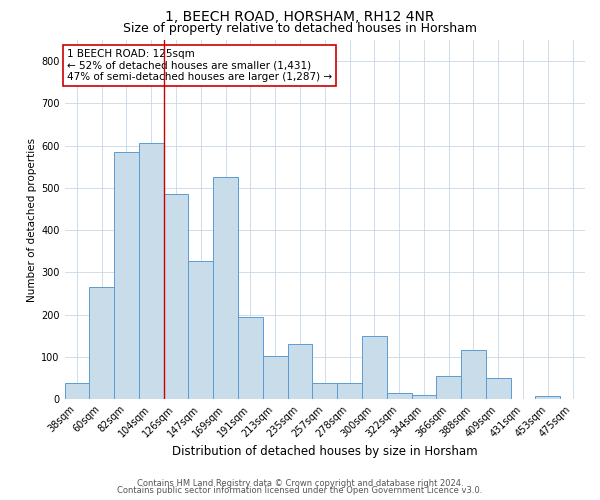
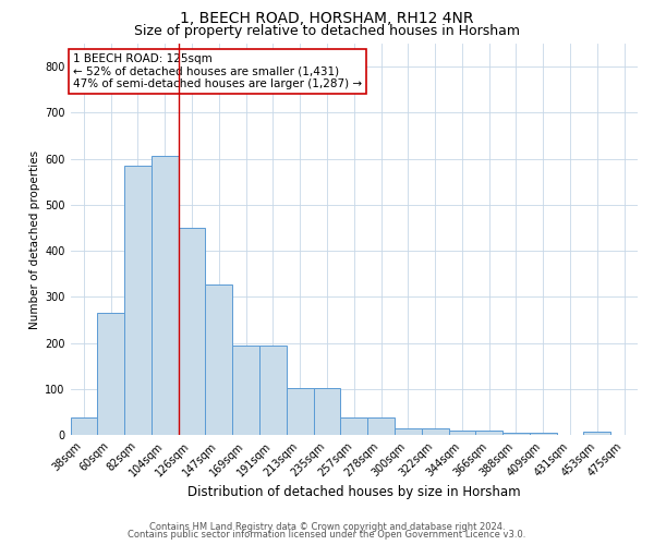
126sqm: 485 -> 450
169sqm: 525 -> 195
235sqm: 130 -> 103
300sqm: 150 -> 15
366sqm: 55 -> 10
388sqm: 115 -> 5
409sqm: 50 -> 5
